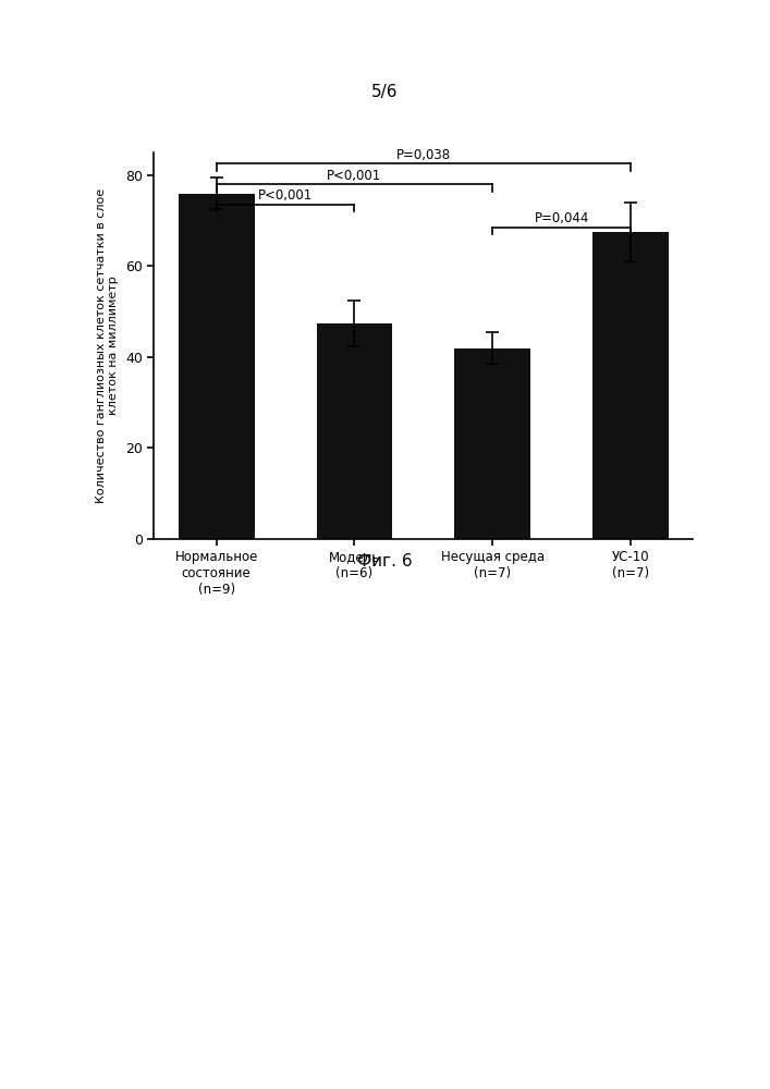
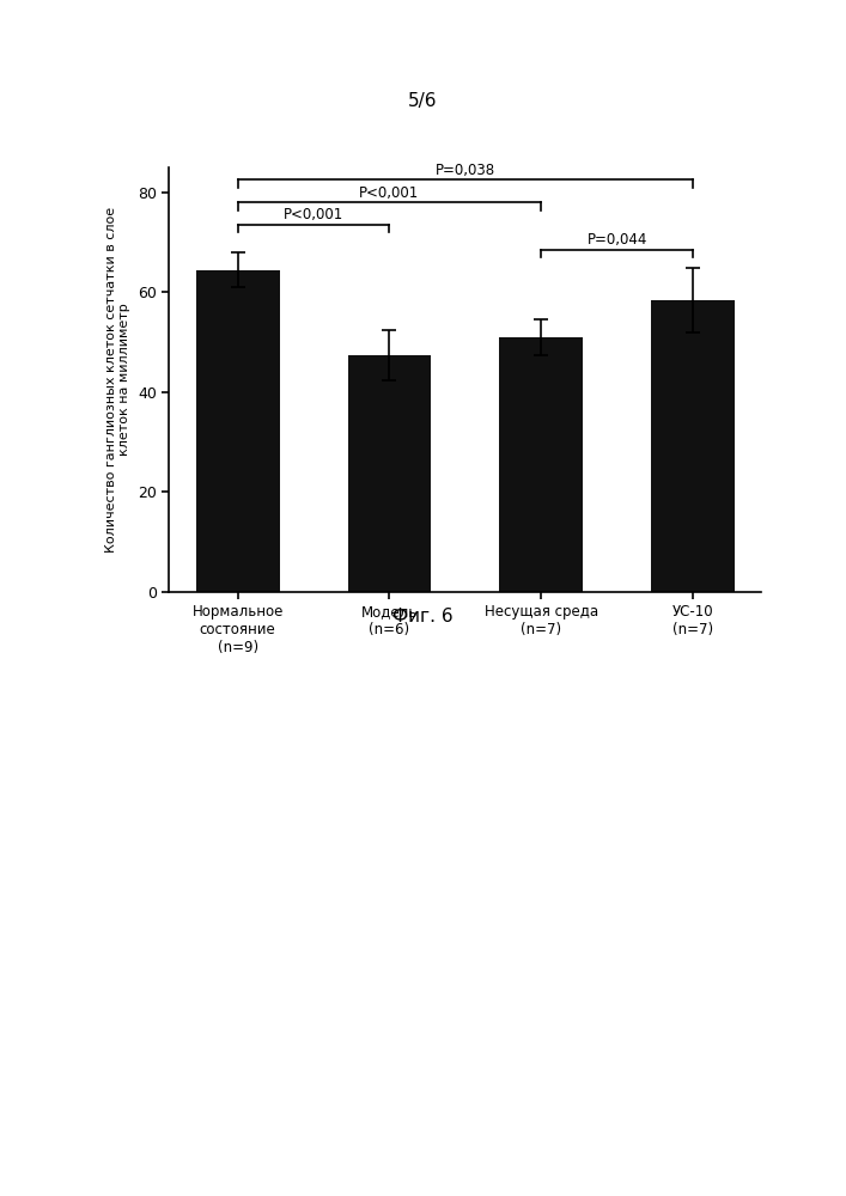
Нормальное состояние (n=9): 76.0 -> 64.5
Несущая среда (n=7): 42.0 -> 51.0
УС-10 (n=7): 67.5 -> 58.5
